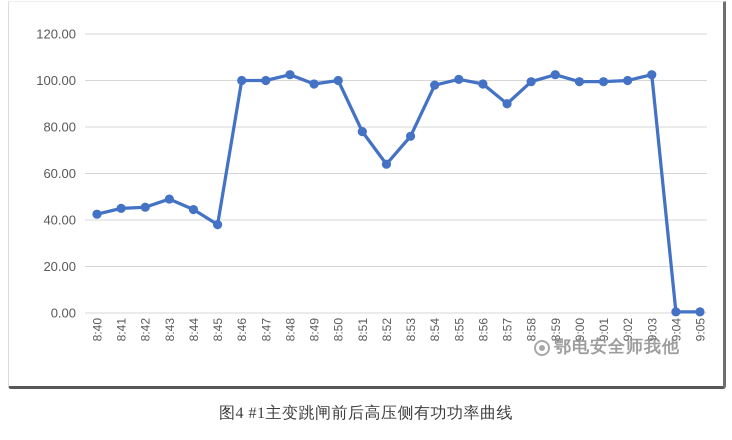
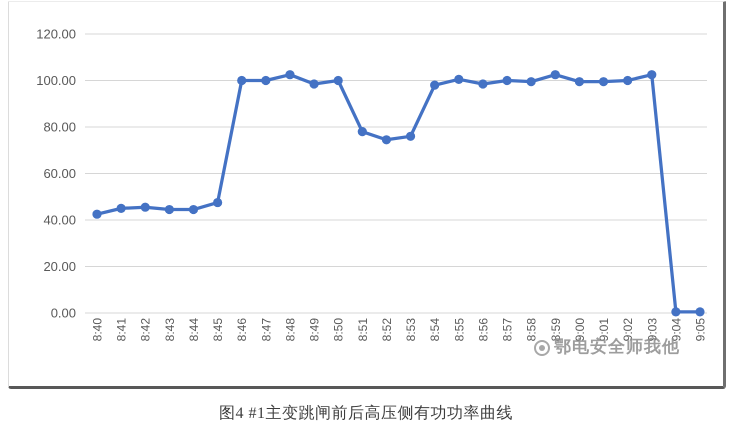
8:43: 49 -> 44
8:45: 38 -> 48
8:52: 64 -> 74
8:57: 90 -> 100
